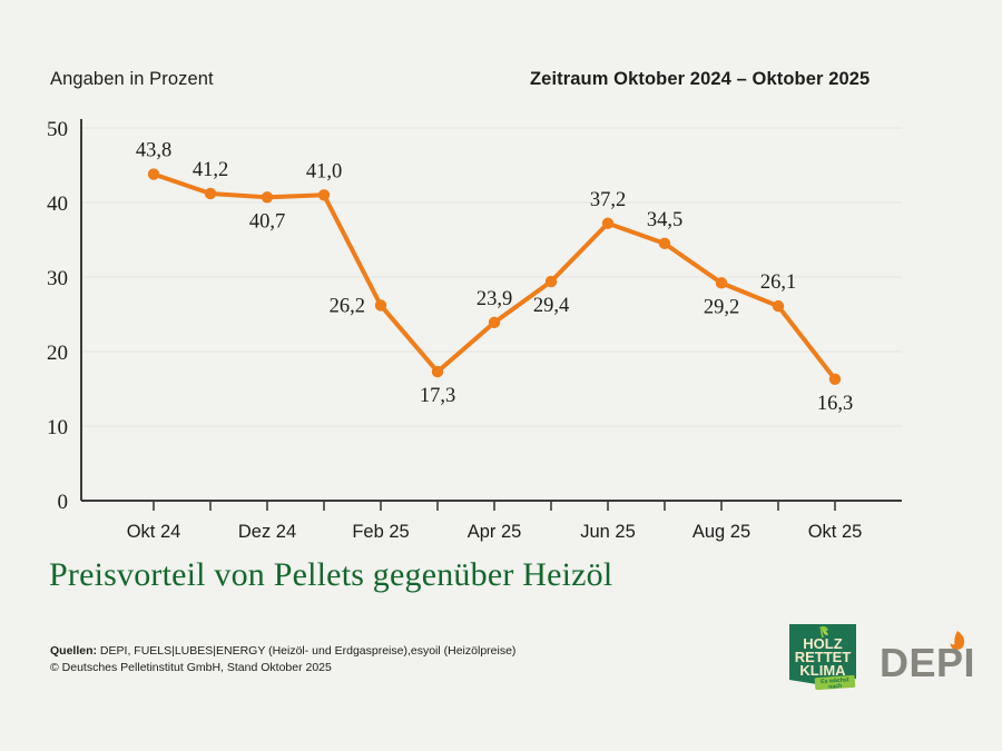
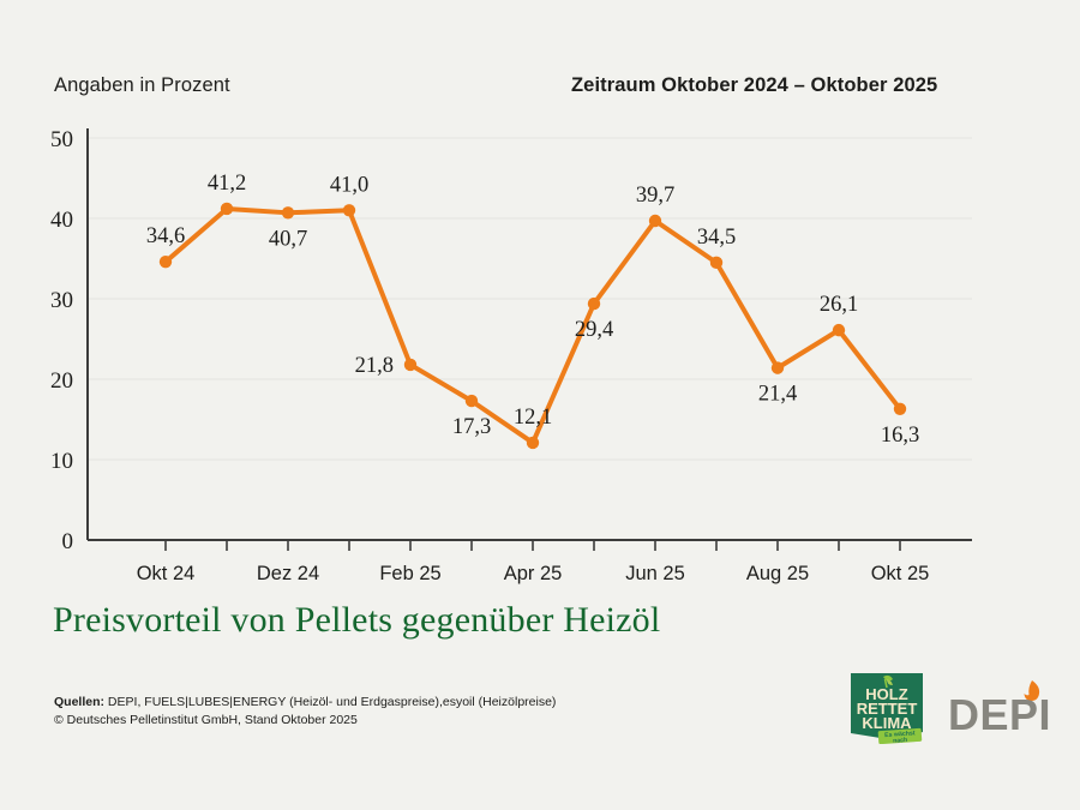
Okt 24: 43,8 -> 34,6
Feb 25: 26,2 -> 21,8
Apr 25: 23,9 -> 12,1
Jun 25: 37,2 -> 39,7
Aug 25: 29,2 -> 21,4
